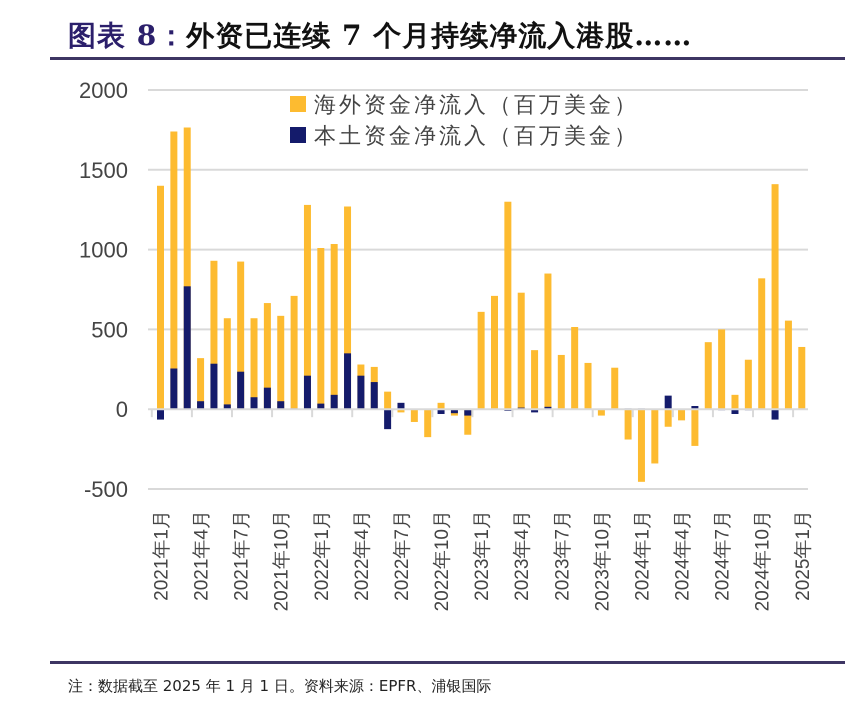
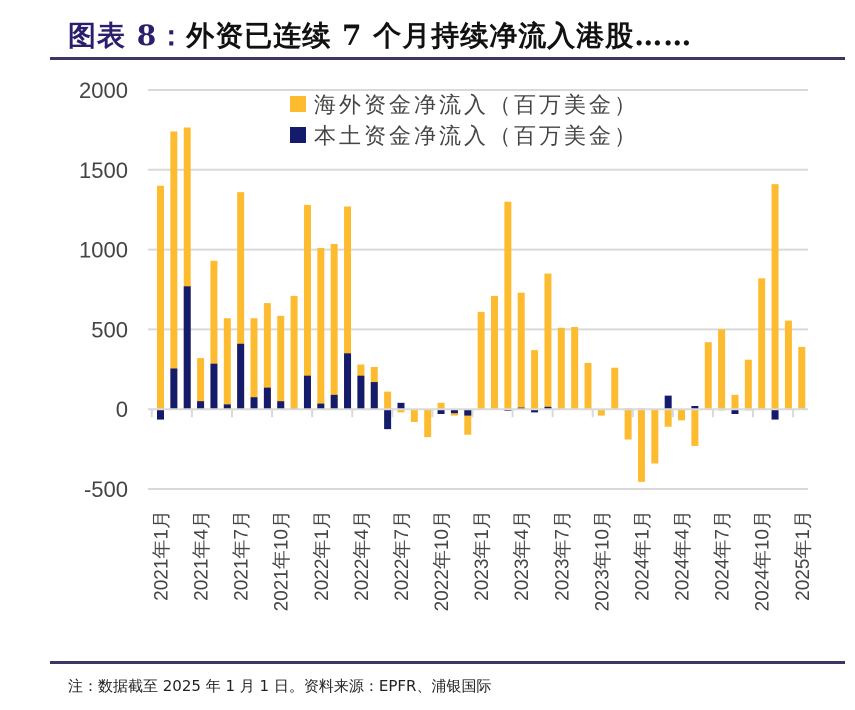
海外资金净流入（百万美金）/2021年7月: 920 -> 1360
本土资金净流入（百万美金）/2021年7月: 240 -> 410
海外资金净流入（百万美金）/2023年7月: 340 -> 510
